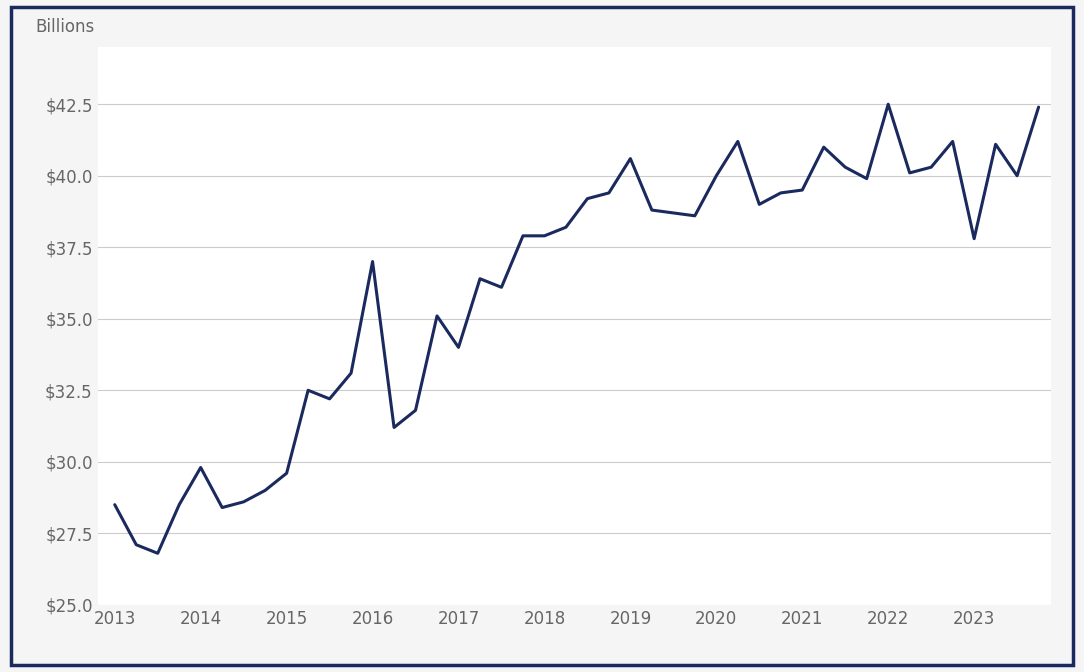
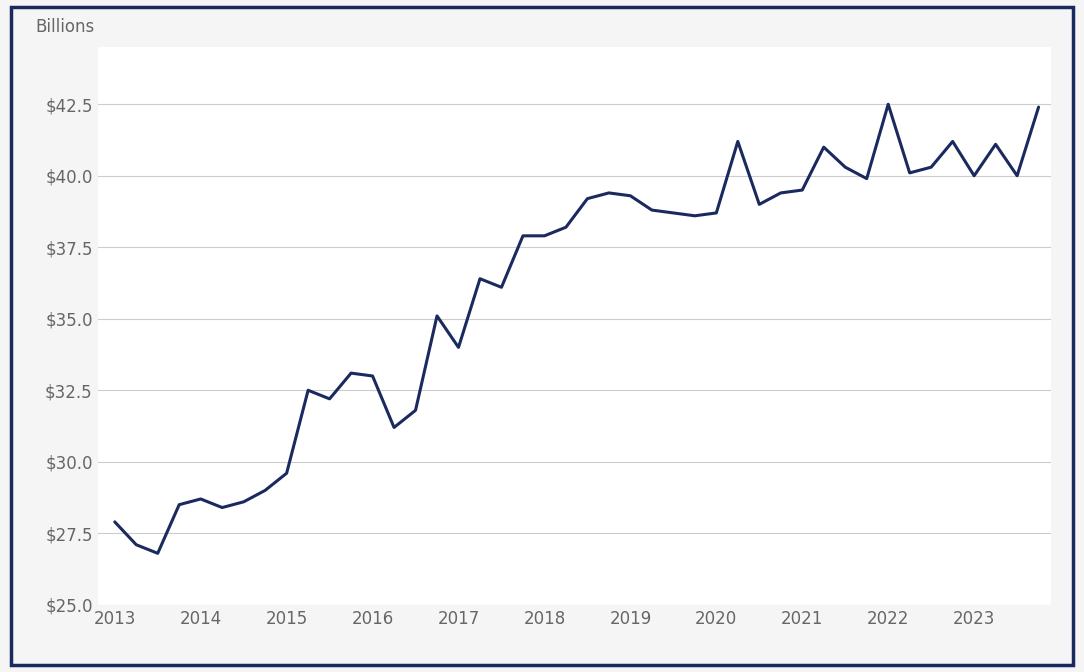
2013: $28.5 -> $27.9
2014: $29.8 -> $28.7
2016: $37.0 -> $33.0
2019: $40.6 -> $39.3
2020: $40.0 -> $38.7
2023: $37.8 -> $40.0
